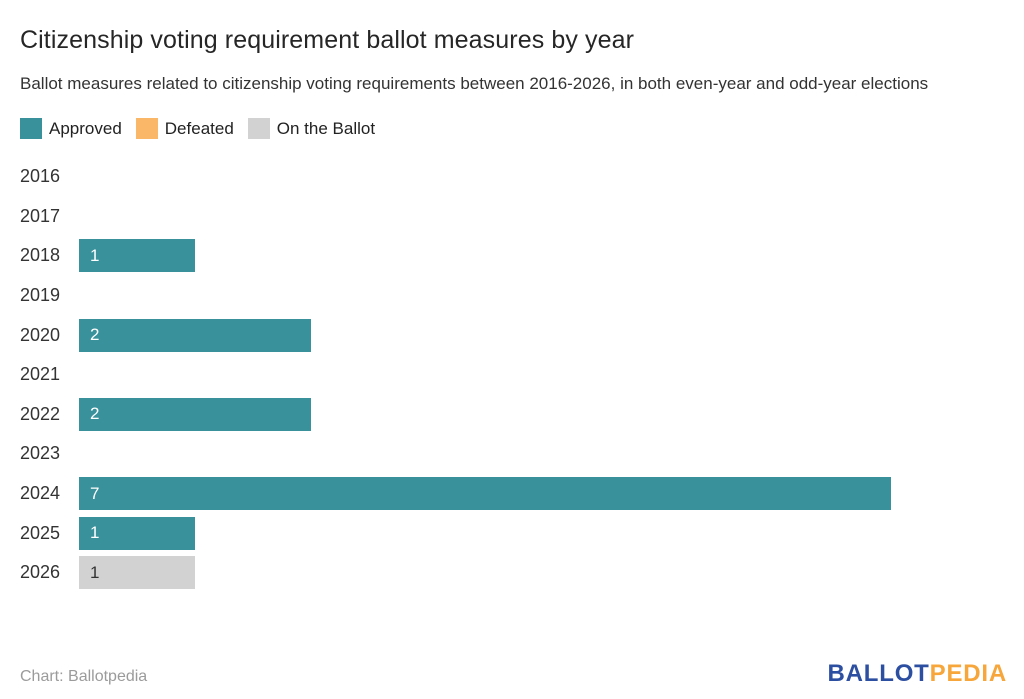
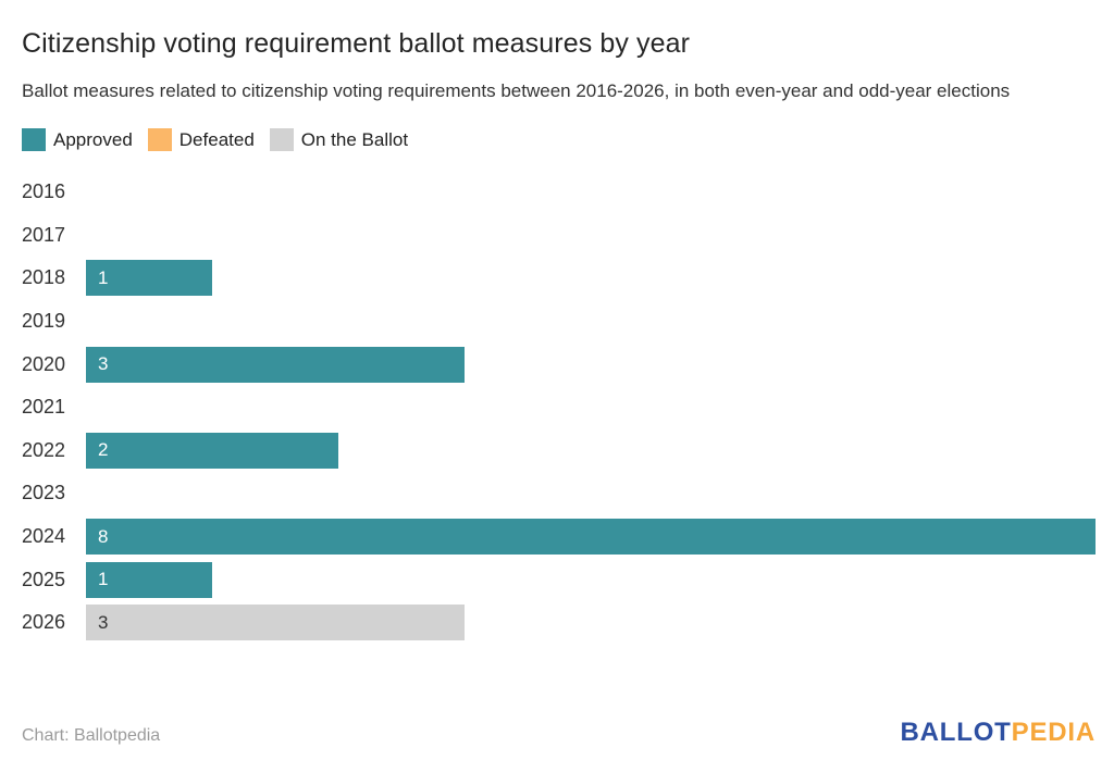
Approved/2020: 2 -> 3
Approved/2024: 7 -> 8
On the Ballot/2026: 1 -> 3
